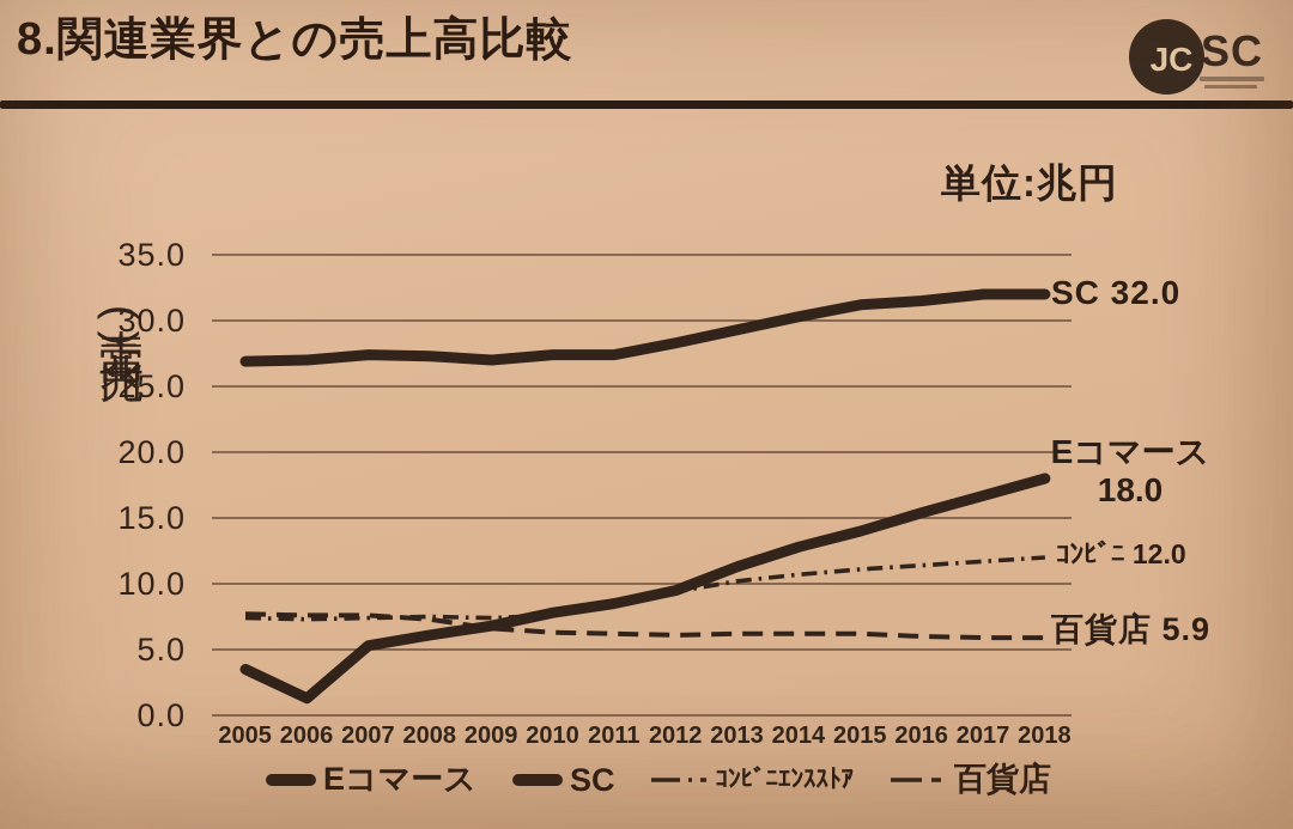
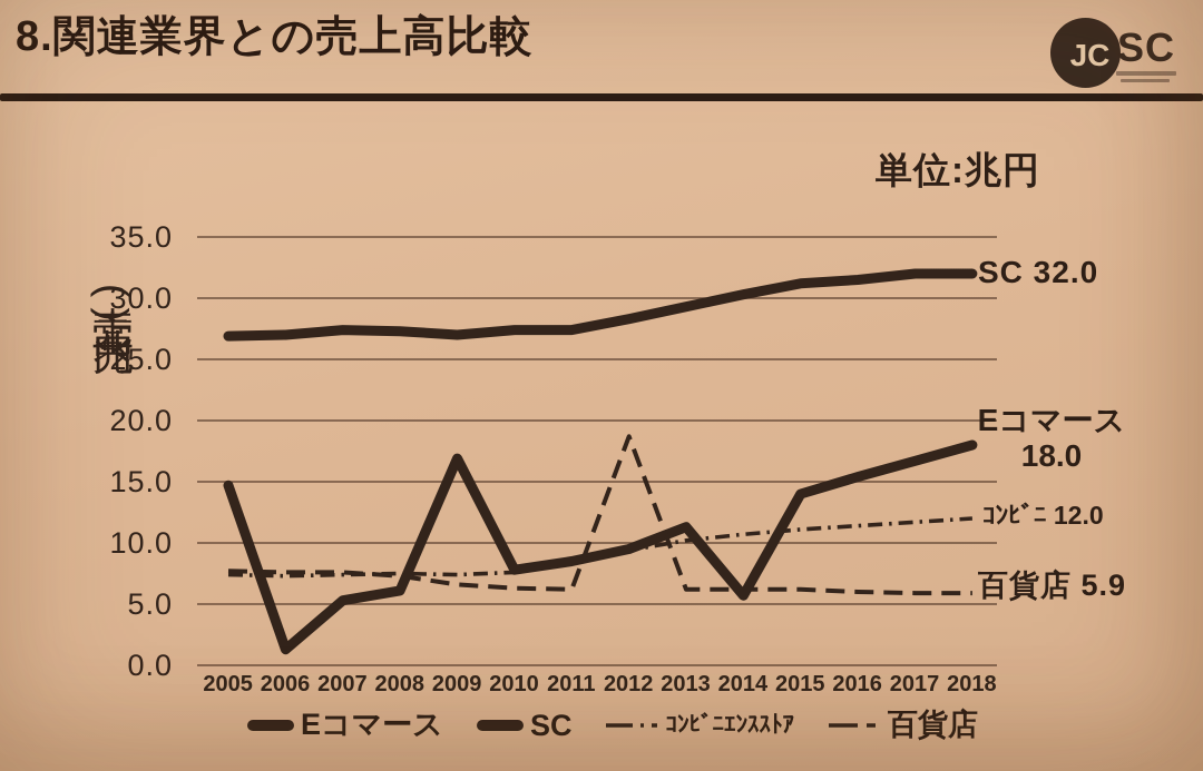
Eコマース/2005: 3.5 -> 14.7
Eコマース/2009: 6.8 -> 16.9
百貨店/2012: 6.1 -> 18.7
Eコマース/2014: 12.8 -> 5.7
